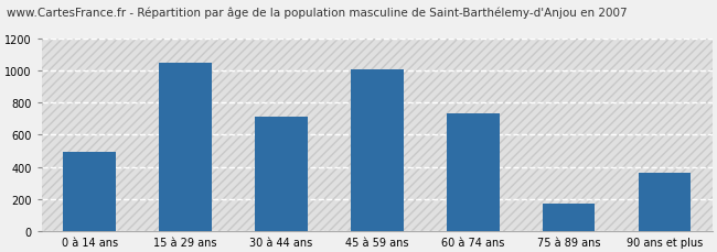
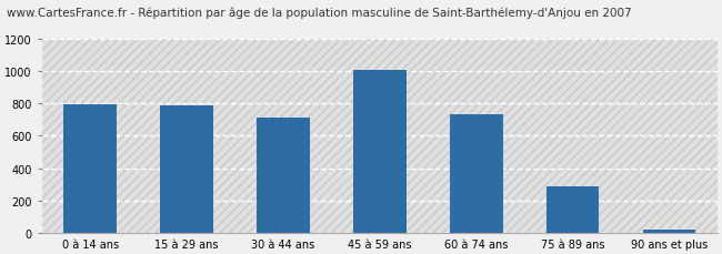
0 à 14 ans: 490 -> 800
15 à 29 ans: 1050 -> 780
75 à 89 ans: 170 -> 290
90 ans et plus: 360 -> 20
